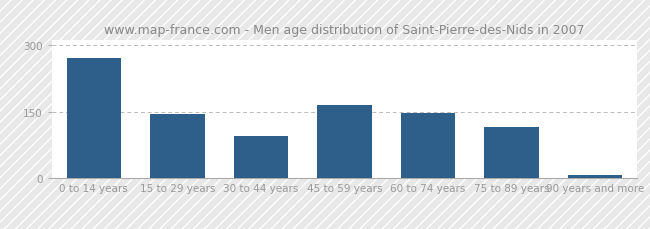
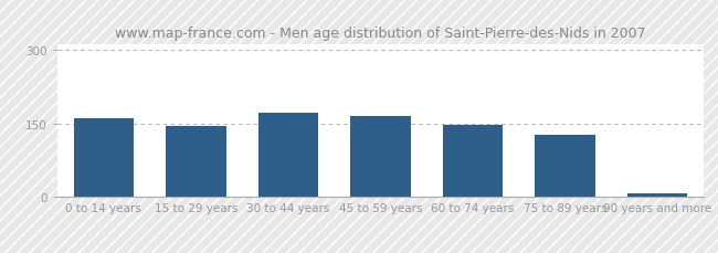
0 to 14 years: 270 -> 160
30 to 44 years: 95 -> 172
75 to 89 years: 115 -> 127
